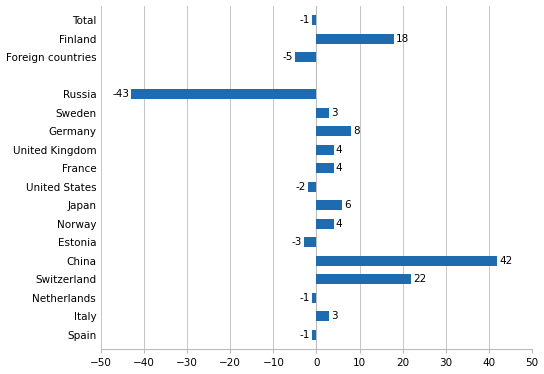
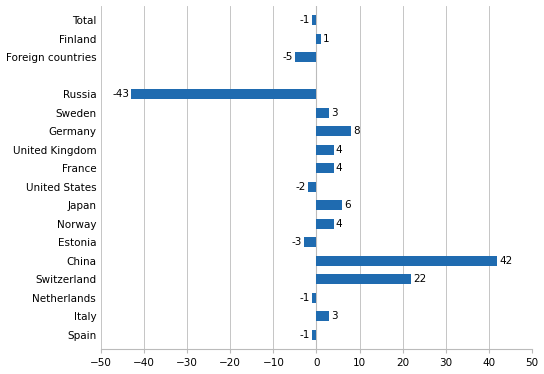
Finland: 18 -> 1
